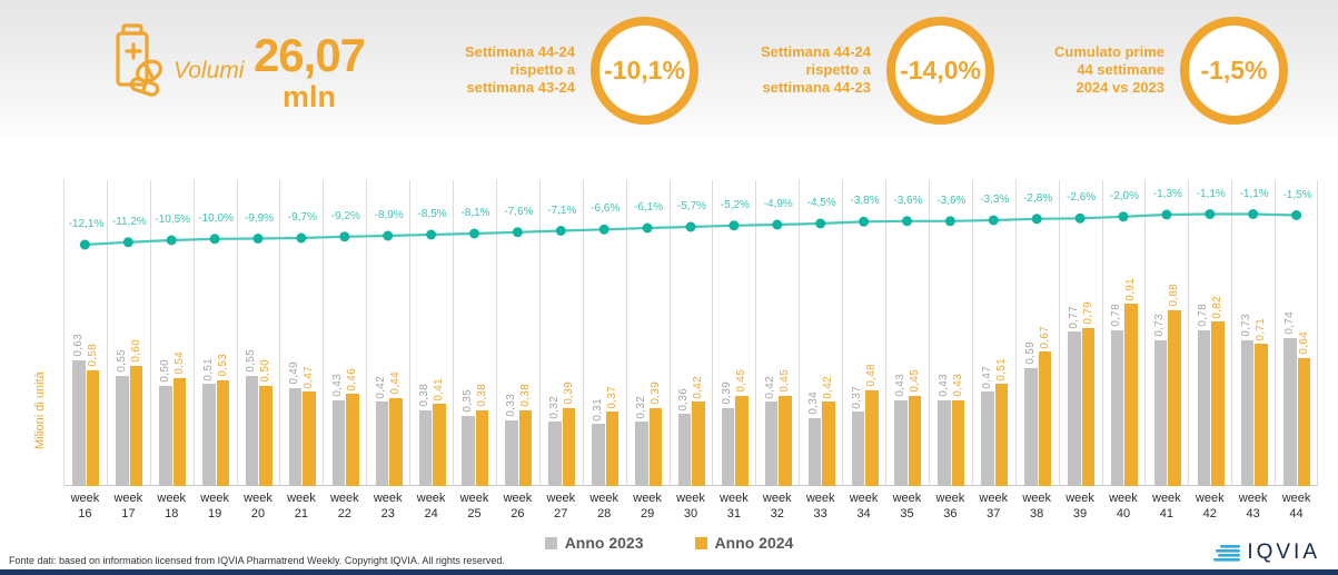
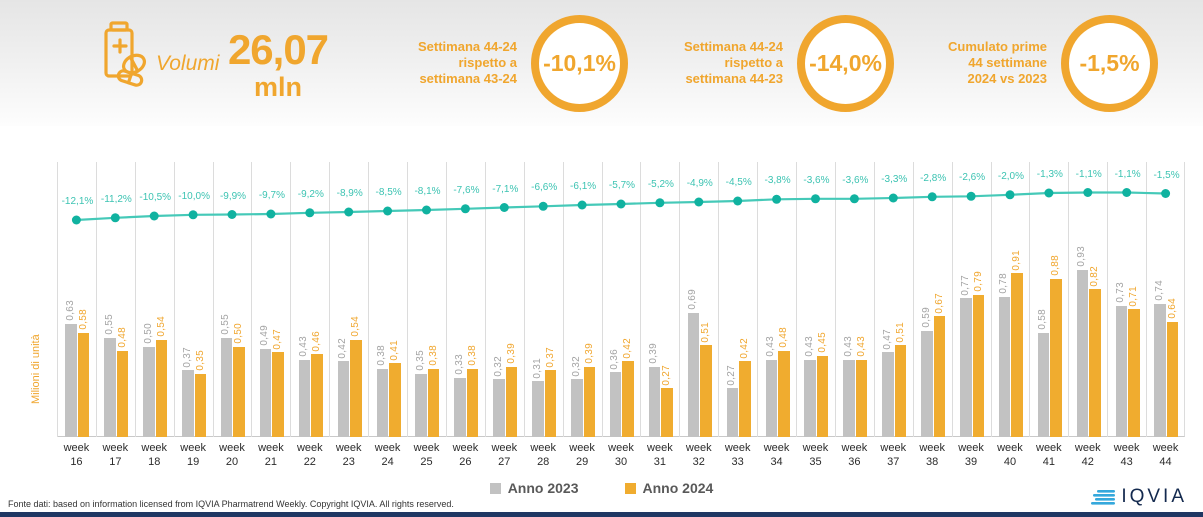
Anno 2024/17: 0,60 -> 0,48
Anno 2023/19: 0,51 -> 0,37
Anno 2024/19: 0,53 -> 0,35
Anno 2024/23: 0,44 -> 0,54
Anno 2024/31: 0,45 -> 0,27
Anno 2023/32: 0,42 -> 0,69
Anno 2024/32: 0,45 -> 0,51
Anno 2023/33: 0,34 -> 0,27
Anno 2023/34: 0,37 -> 0,43
Anno 2023/41: 0,73 -> 0,58
Anno 2023/42: 0,78 -> 0,93
